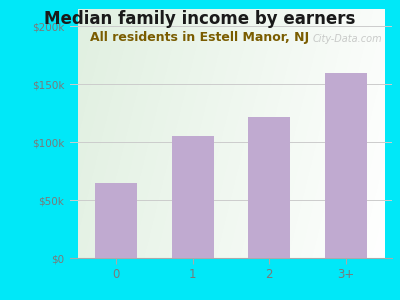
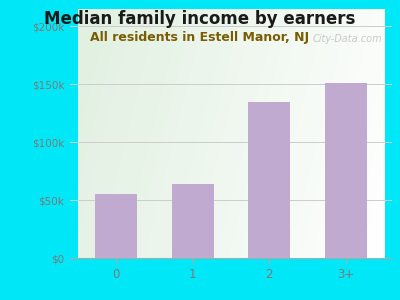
0: $65k -> $55k
1: $105k -> $64k
2: $122k -> $135k
3+: $160k -> $151k
